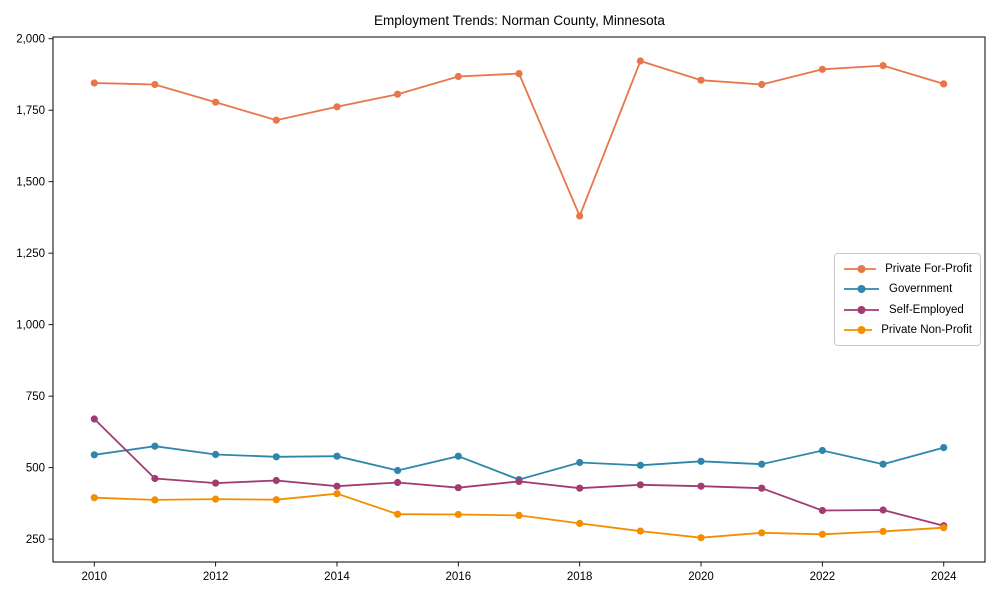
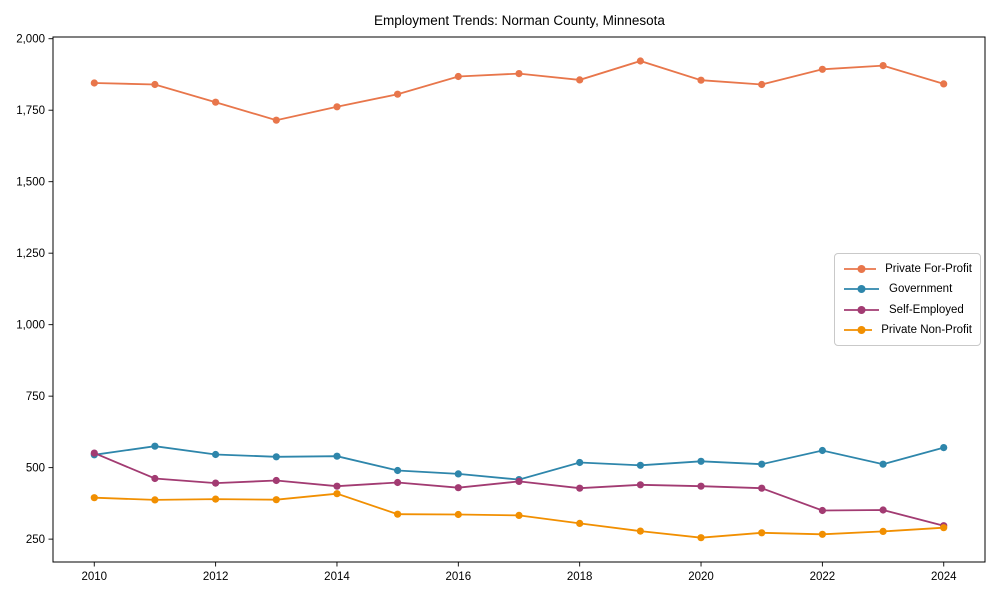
Self-Employed/2010: 670 -> 550
Government/2016: 540 -> 480
Private For-Profit/2018: 1380 -> 1860
